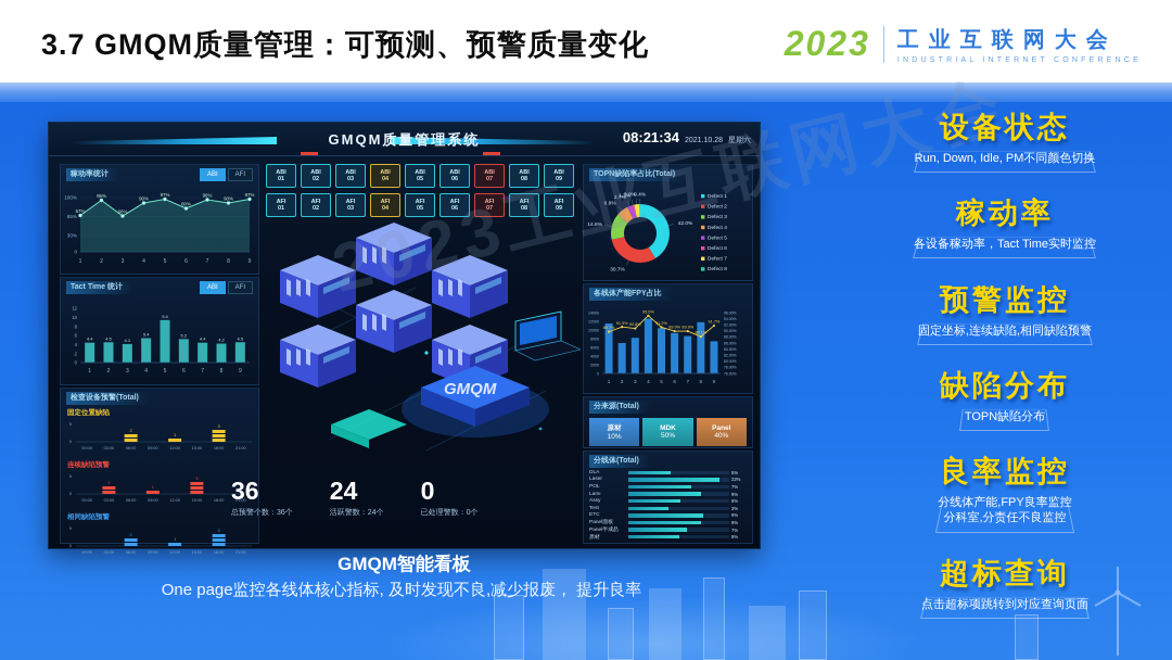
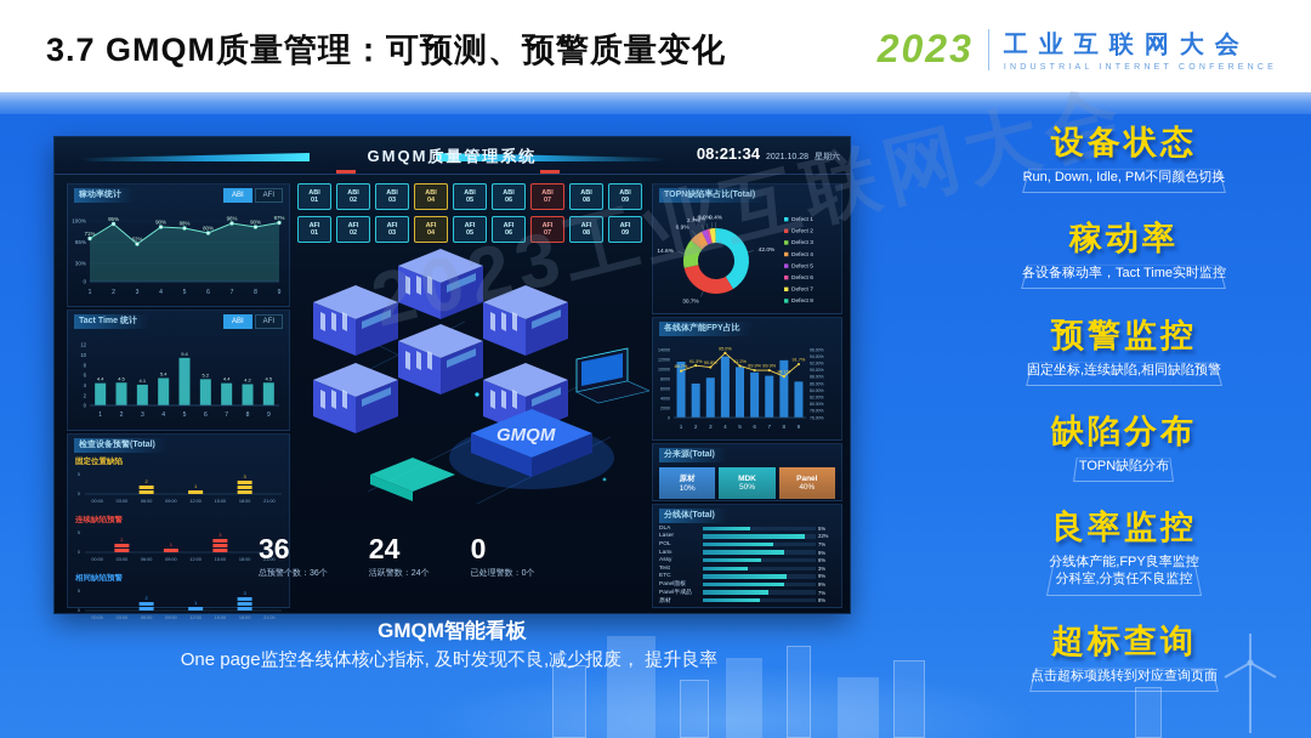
稼动率统计/1: 67% -> 71%
稼动率统计/3: 66% -> 62%
稼动率统计/5: 97% -> 88%
